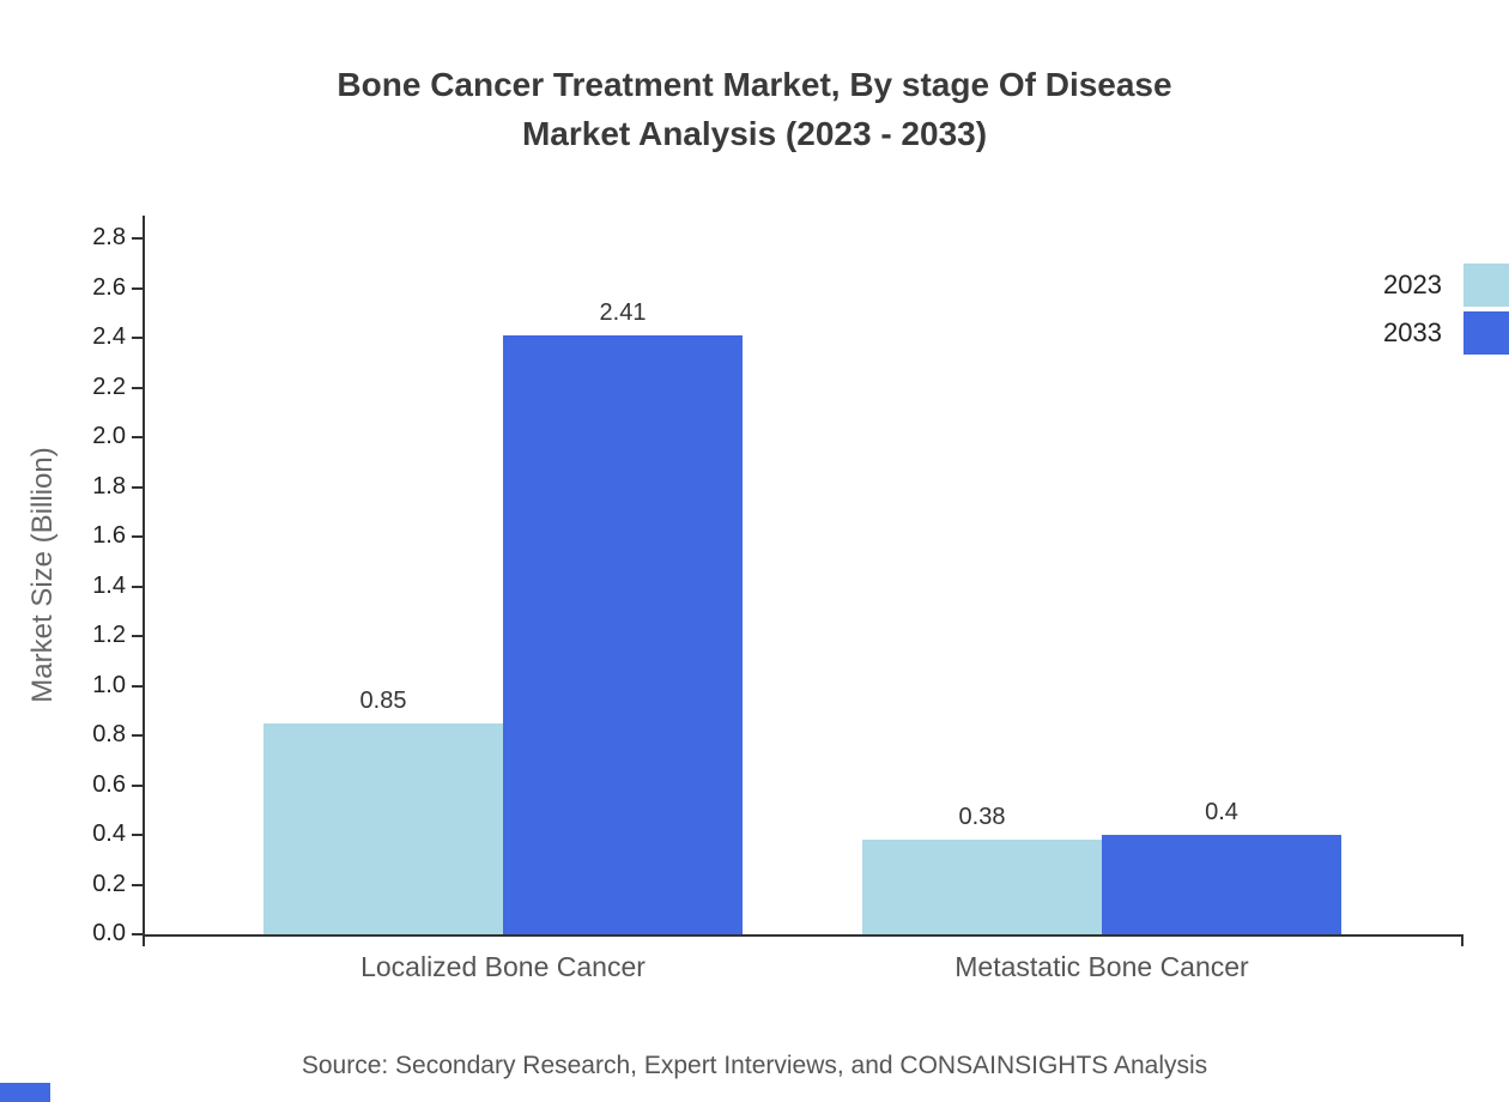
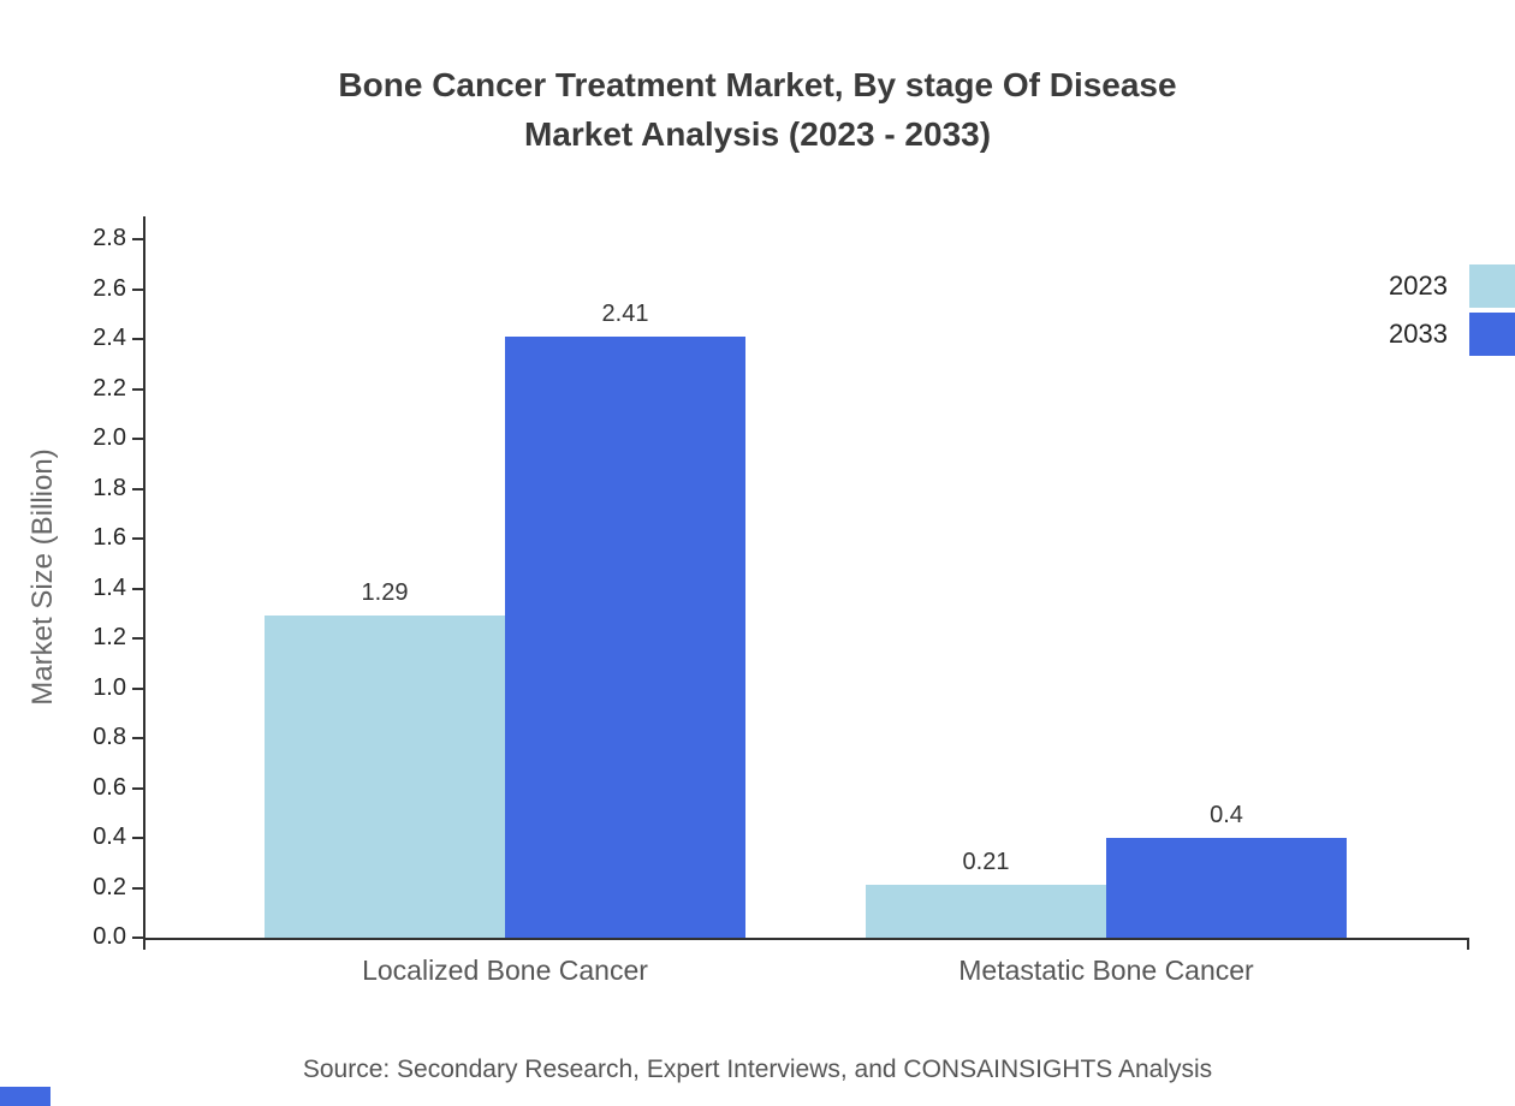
2023/Localized Bone Cancer: 0.85 -> 1.29
2023/Metastatic Bone Cancer: 0.38 -> 0.21
